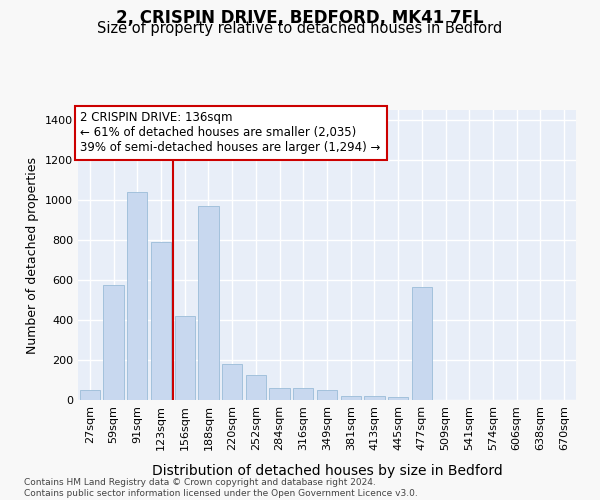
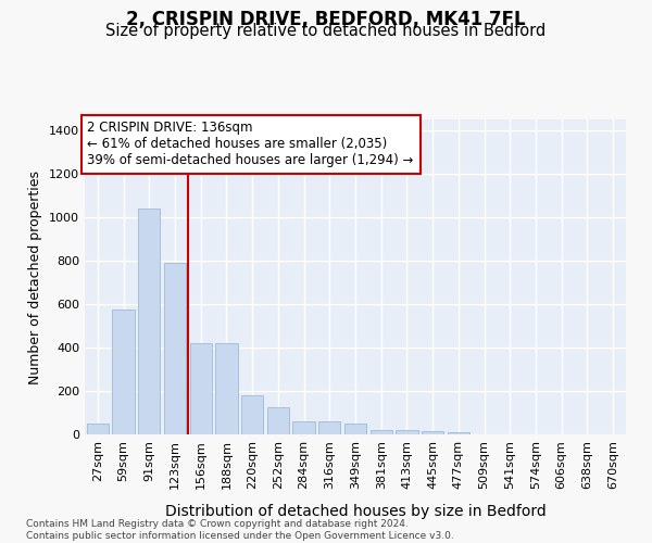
188sqm: 970 -> 420
477sqm: 565 -> 10
